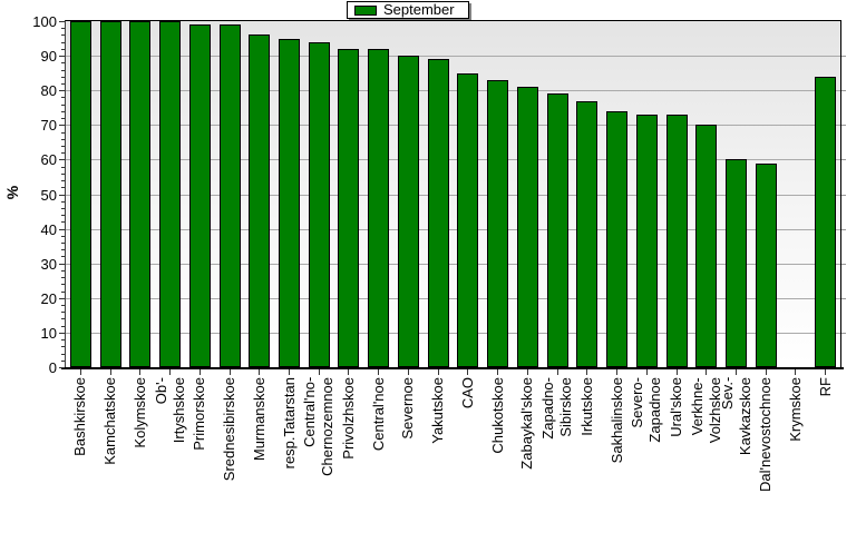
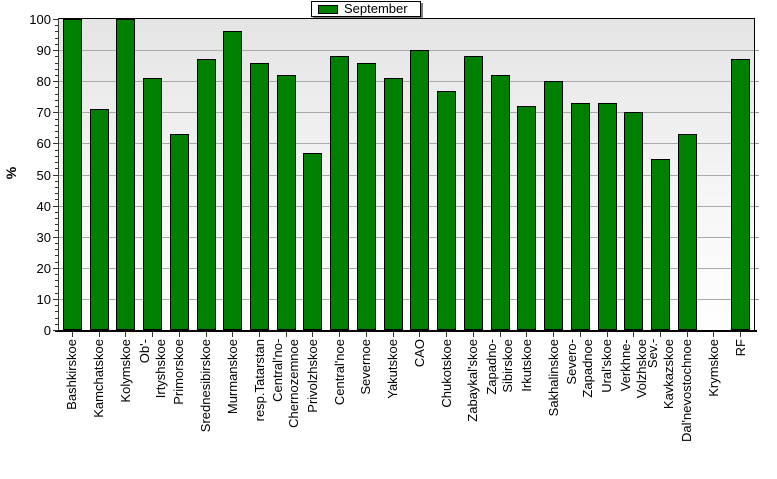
Kamchatskoe: 100 -> 71
Ob'- Irtyshskoe: 100 -> 81
Primorskoe: 99 -> 63
Srednesibirskoe: 99 -> 87
resp.Tatarstan: 95 -> 86
Central'no- Chernozemnoe: 94 -> 82
Privolzhskoe: 92 -> 57
Central'noe: 92 -> 88
Severnoe: 90 -> 86
Yakutskoe: 89 -> 81
CAO: 85 -> 90
Chukotskoe: 83 -> 77
Zabaykal'skoe: 81 -> 88
Zapadno- Sibirskoe: 79 -> 82
Irkutskoe: 77 -> 72
Sakhalinskoe: 74 -> 80
Sev.- Kavkazskoe: 60 -> 55
Dal'nevostochnoe: 59 -> 63
RF: 84 -> 87
